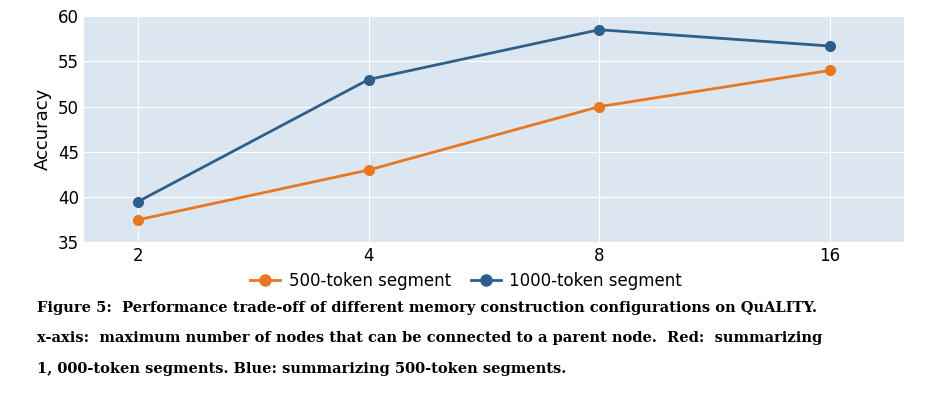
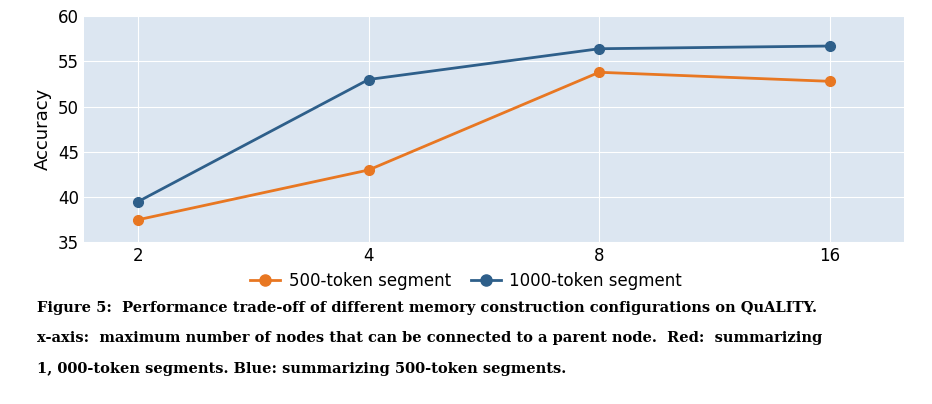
500-token segment/8: 50.0 -> 53.8
1000-token segment/8: 58.5 -> 56.4
500-token segment/16: 54.0 -> 52.8
